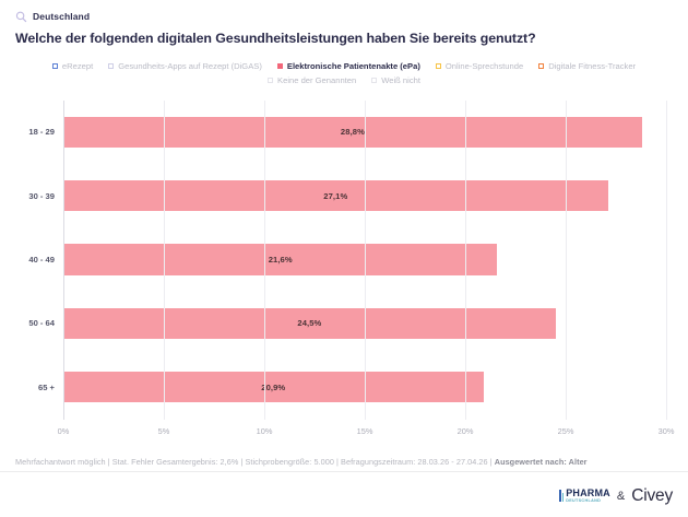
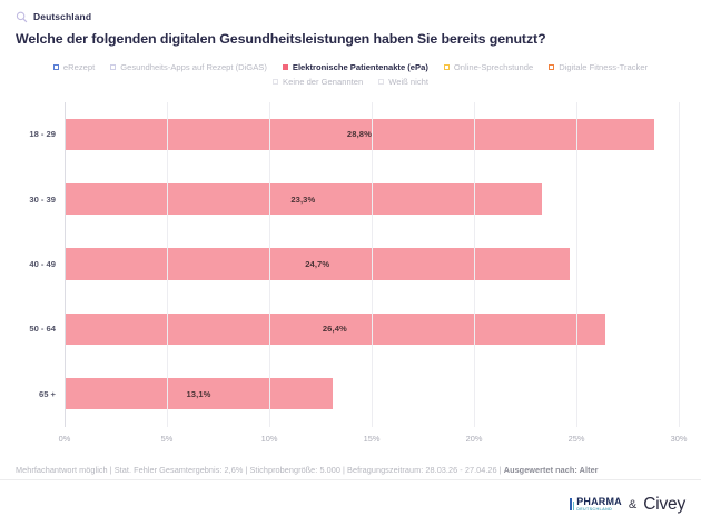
30 - 39: 27,1% -> 23,3%
40 - 49: 21,6% -> 24,7%
50 - 64: 24,5% -> 26,4%
65 +: 20,9% -> 13,1%
